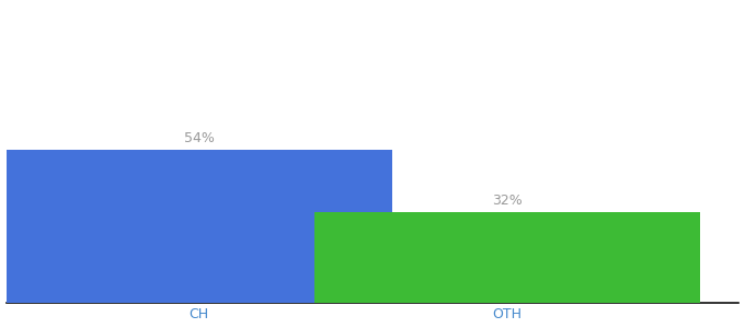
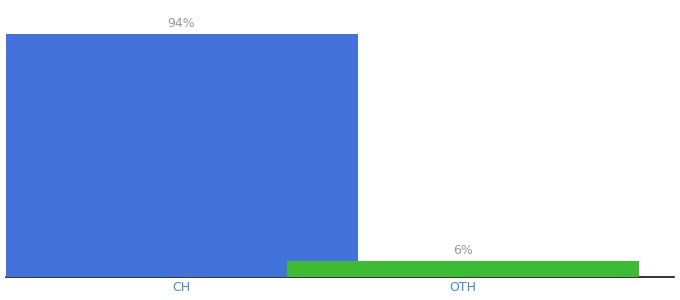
CH: 54% -> 94%
OTH: 32% -> 6%
